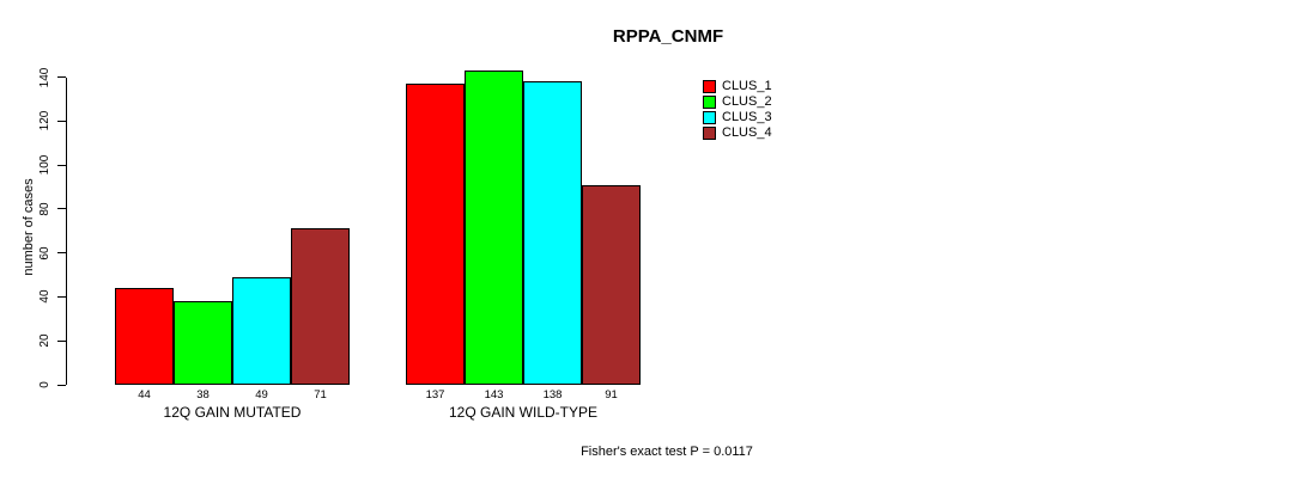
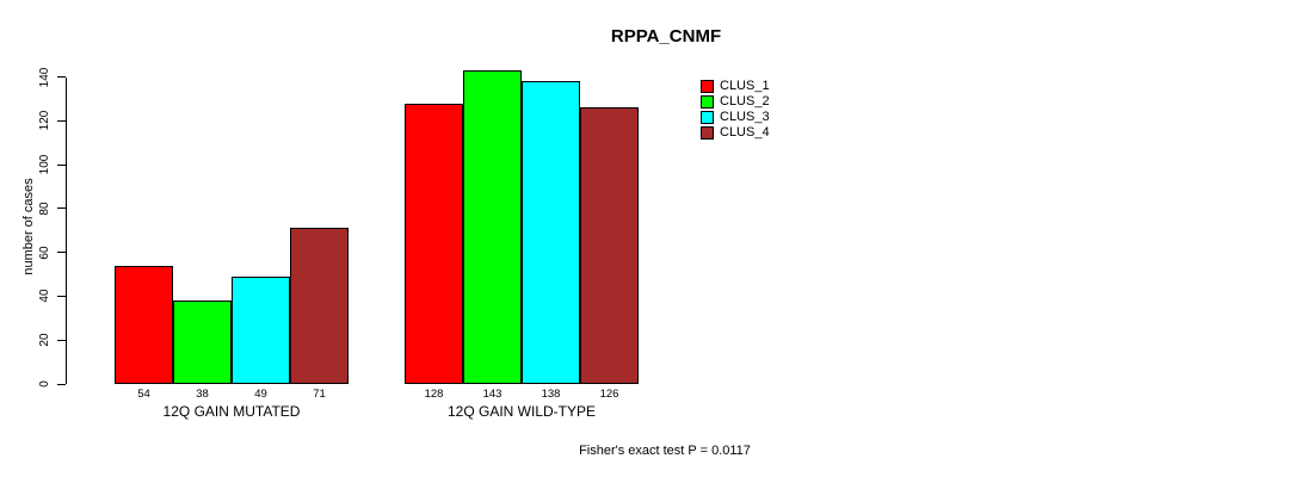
CLUS_1/12Q GAIN MUTATED: 44 -> 54
CLUS_1/12Q GAIN WILD-TYPE: 137 -> 128
CLUS_4/12Q GAIN WILD-TYPE: 91 -> 126
